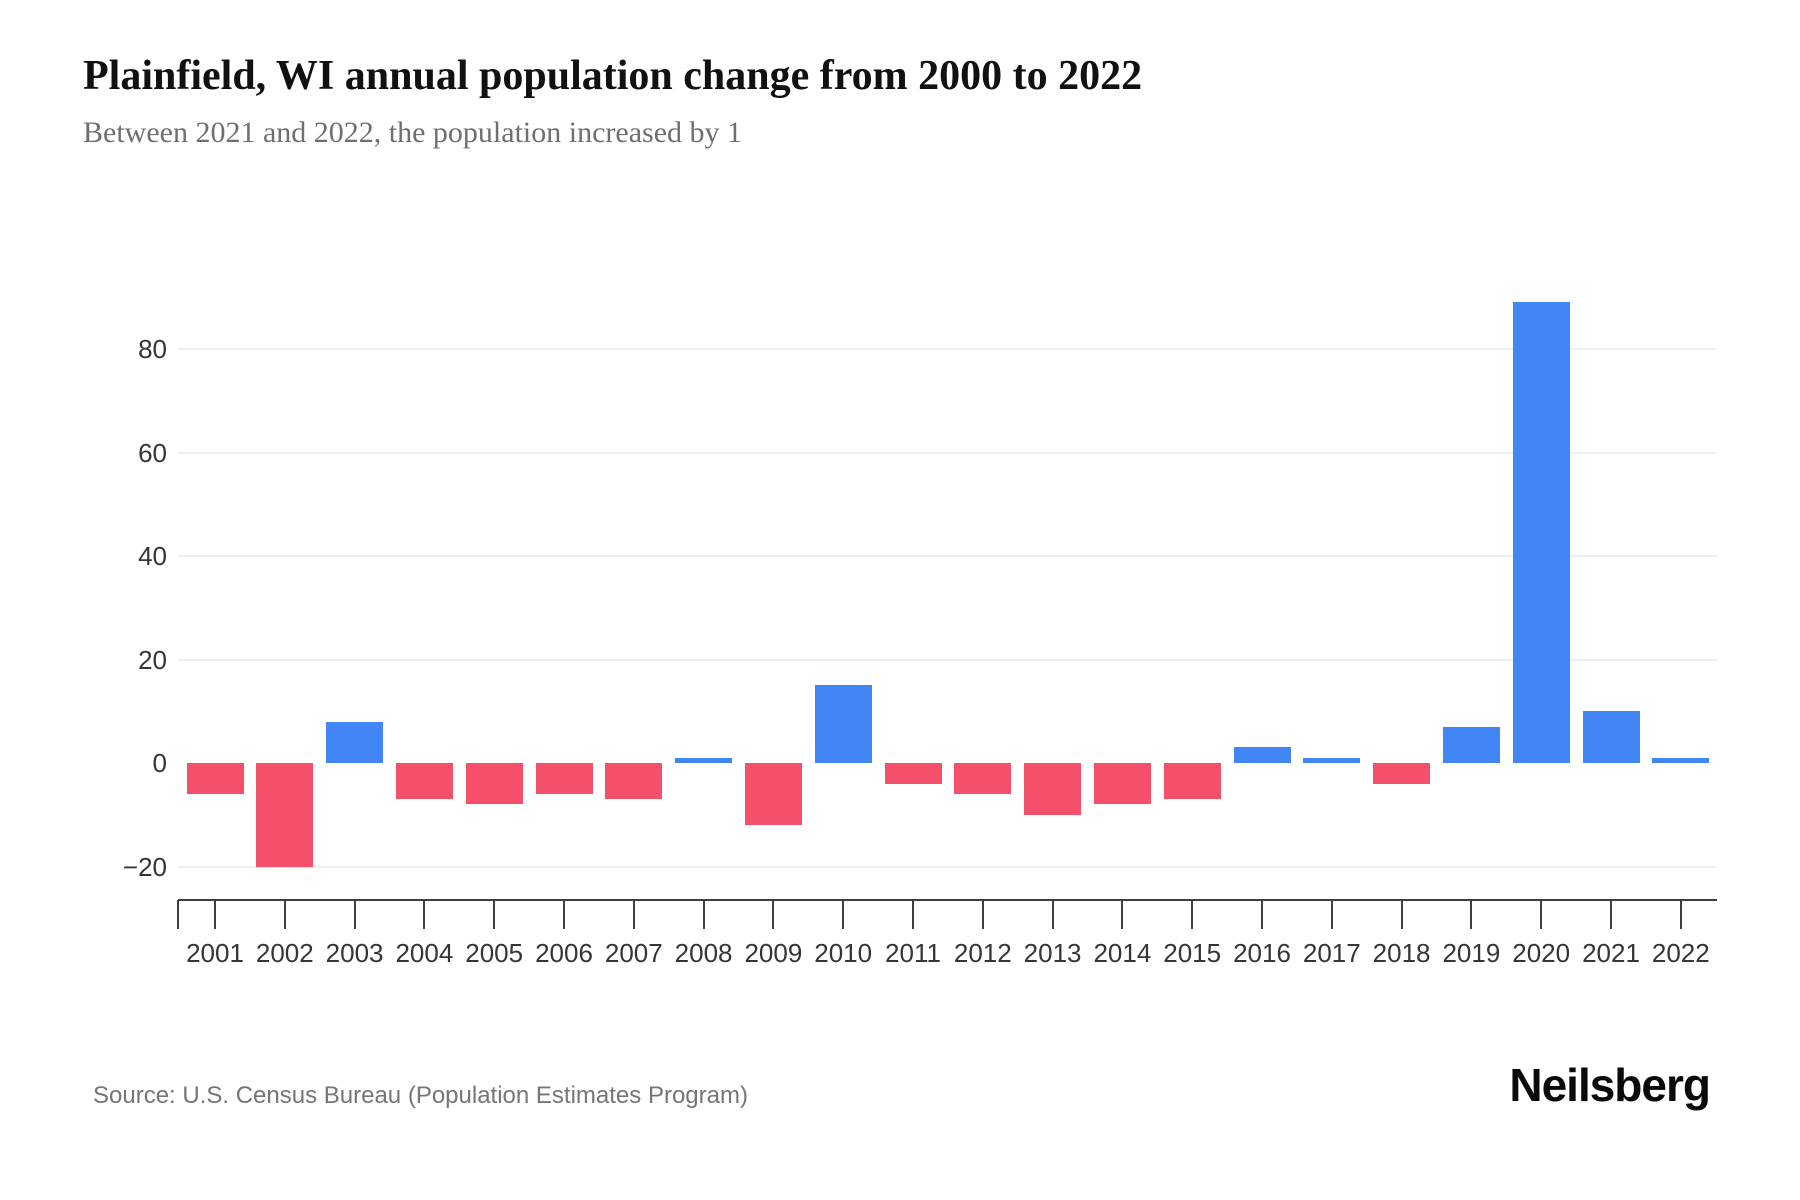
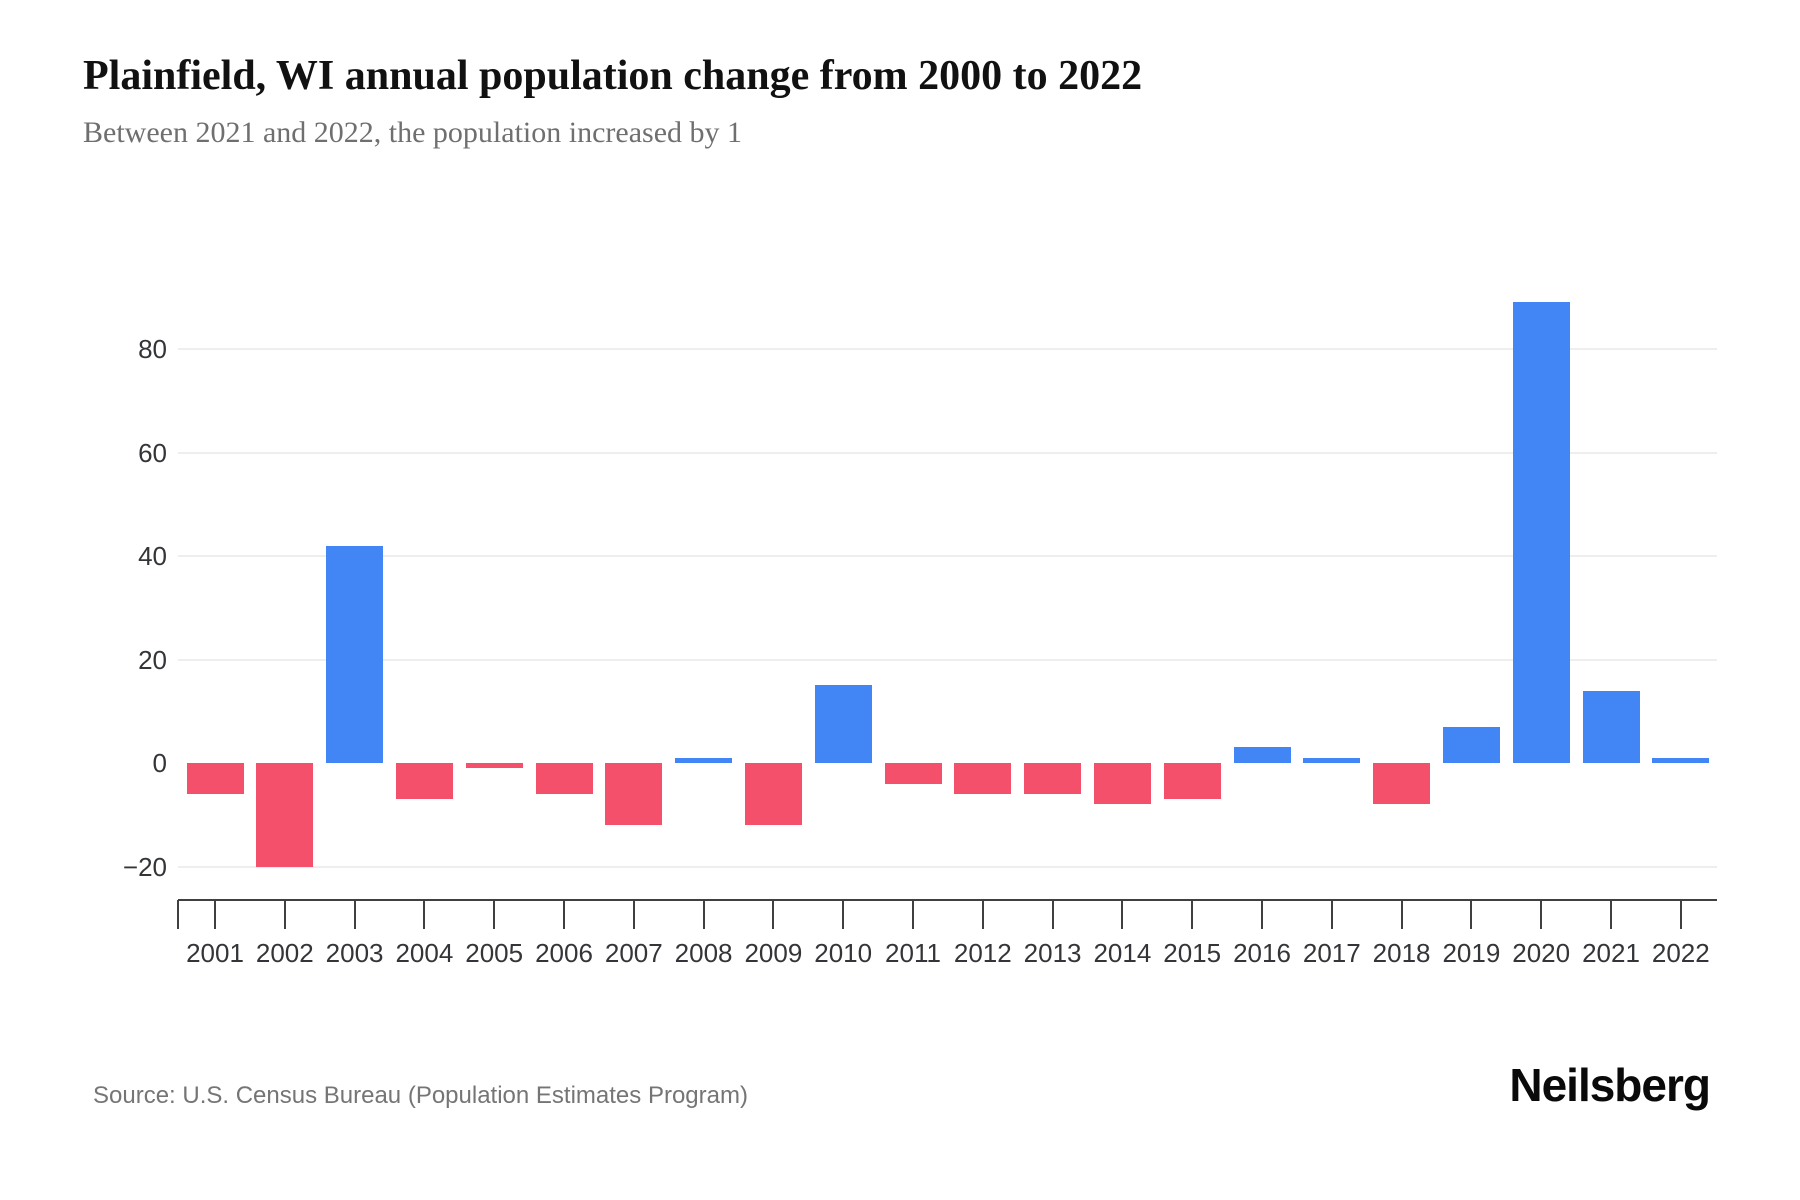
2003: 8 -> 42
2005: -8 -> -1
2007: -7 -> -12
2013: -10 -> -6
2018: -4 -> -8
2021: 10 -> 14
